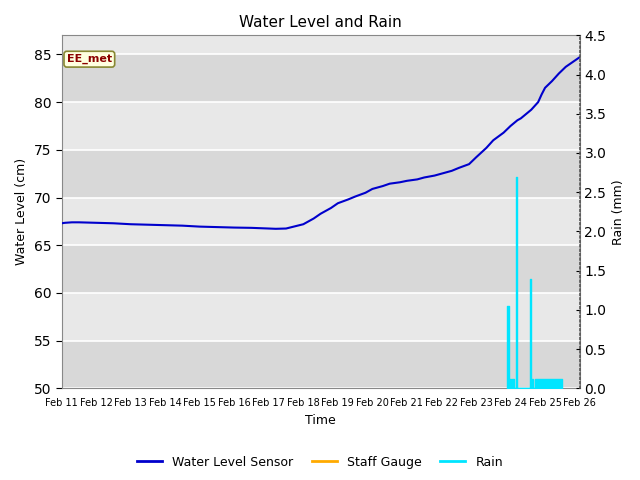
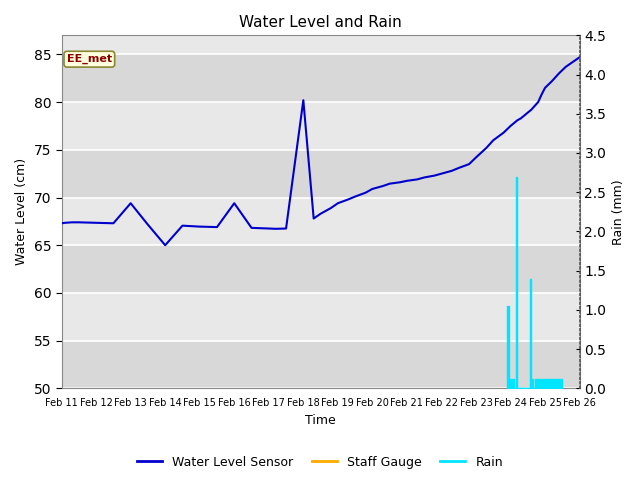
Water Level Sensor/Feb 13: 67.2 -> 69.4
Water Level Sensor/Feb 14: 67.1 -> 65.0
Water Level Sensor/Feb 16: 66.8 -> 69.4
Water Level Sensor/Feb 18: 67.2 -> 80.2
